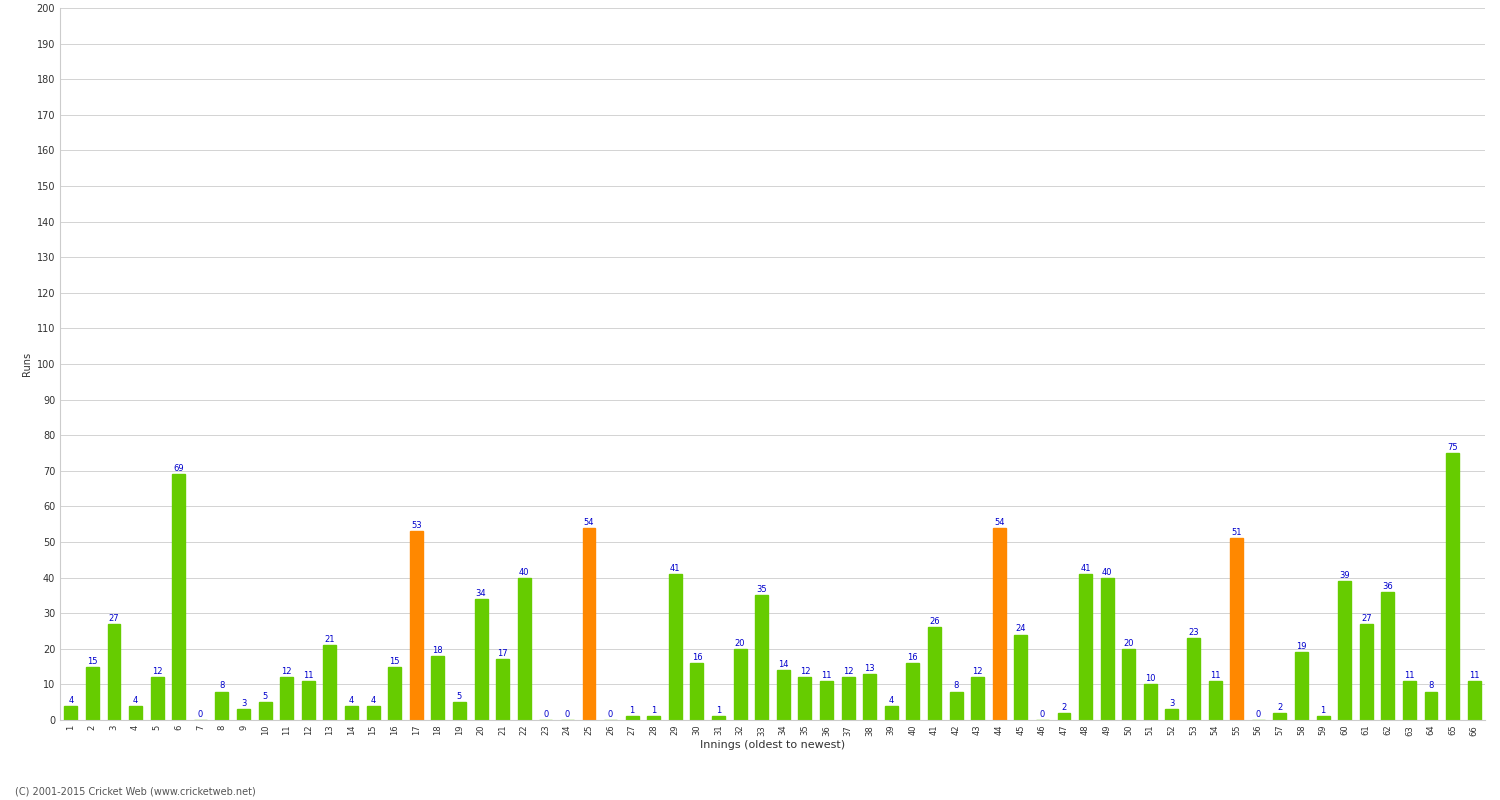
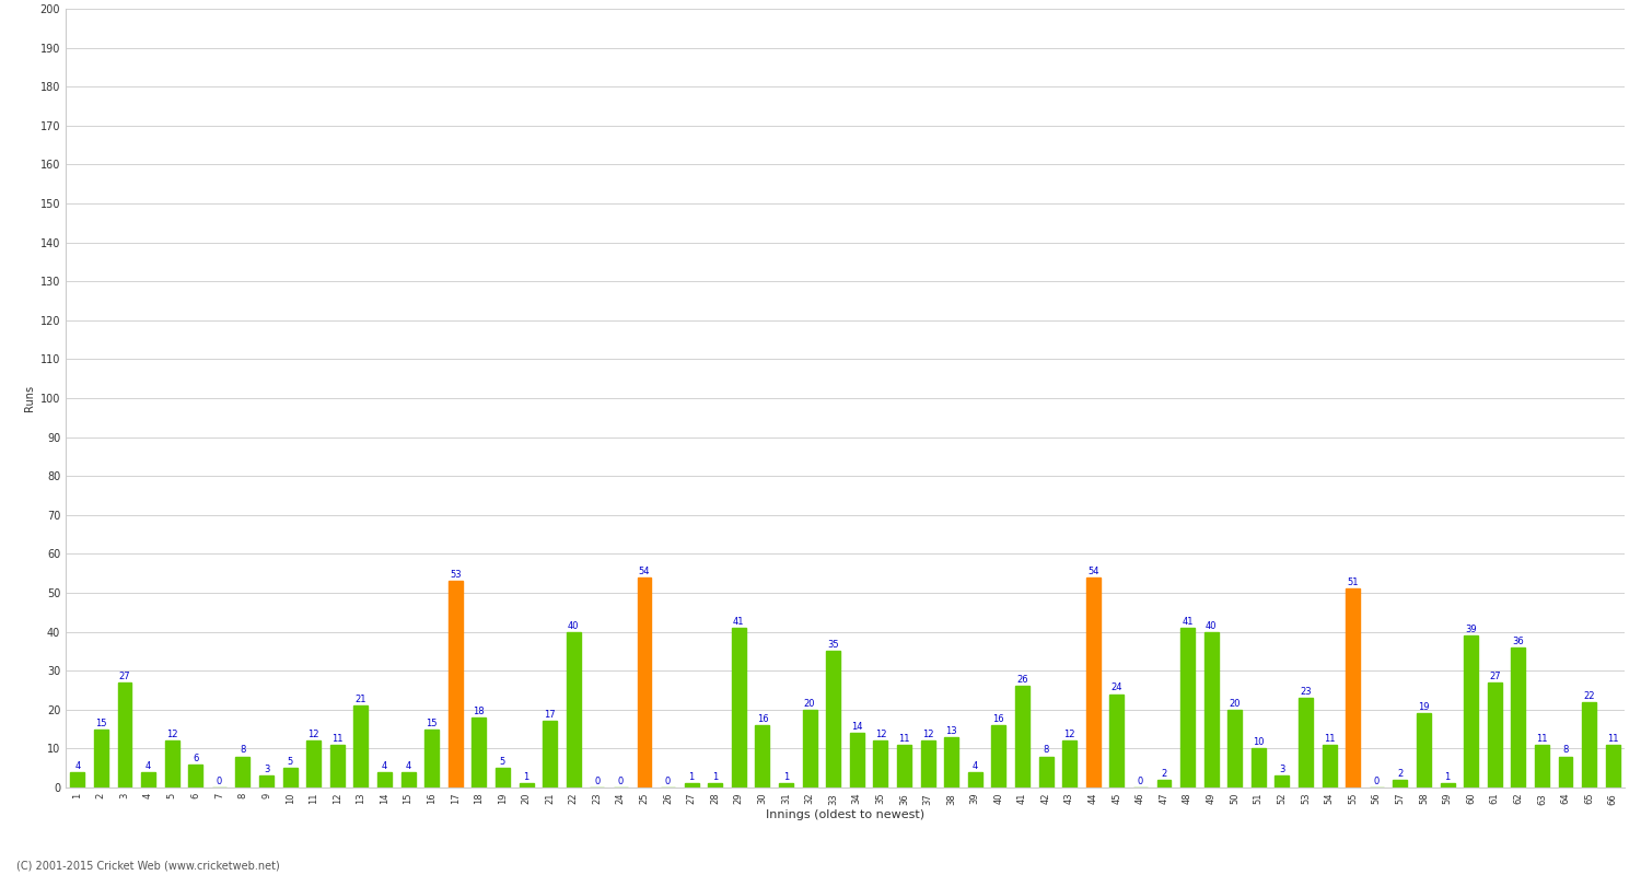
6: 69 -> 6
20: 34 -> 1
65: 75 -> 22
